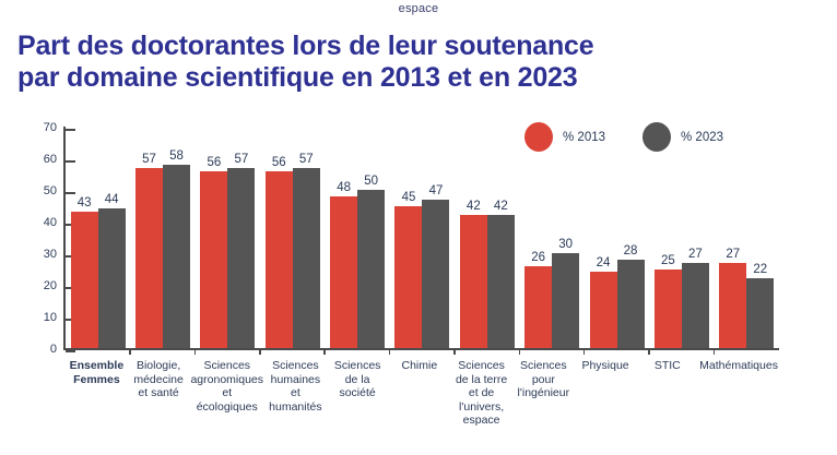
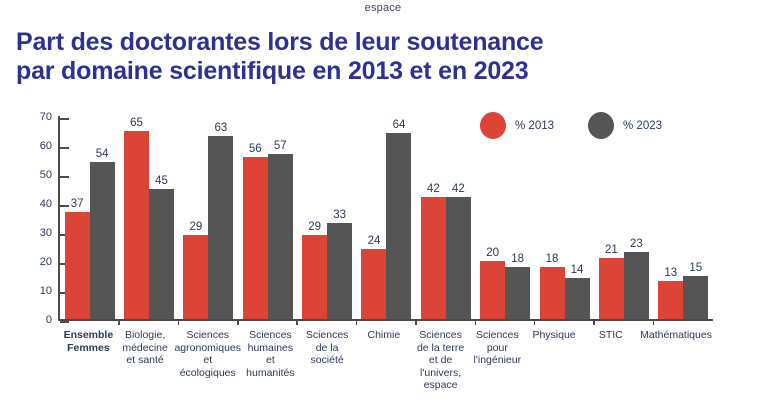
% 2013/Ensemble Femmes: 43 -> 37
% 2023/Ensemble Femmes: 44 -> 54
% 2013/Biologie, médecine et santé: 57 -> 65
% 2023/Biologie, médecine et santé: 58 -> 45
% 2013/Sciences agronomiques et écologiques: 56 -> 29
% 2023/Sciences agronomiques et écologiques: 57 -> 63
% 2013/Sciences de la société: 48 -> 29
% 2023/Sciences de la société: 50 -> 33
% 2013/Chimie: 45 -> 24
% 2023/Chimie: 47 -> 64
% 2013/Sciences pour l'ingénieur: 26 -> 20
% 2023/Sciences pour l'ingénieur: 30 -> 18
% 2013/Physique: 24 -> 18
% 2023/Physique: 28 -> 14
% 2013/STIC: 25 -> 21
% 2023/STIC: 27 -> 23
% 2013/Mathématiques: 27 -> 13
% 2023/Mathématiques: 22 -> 15
